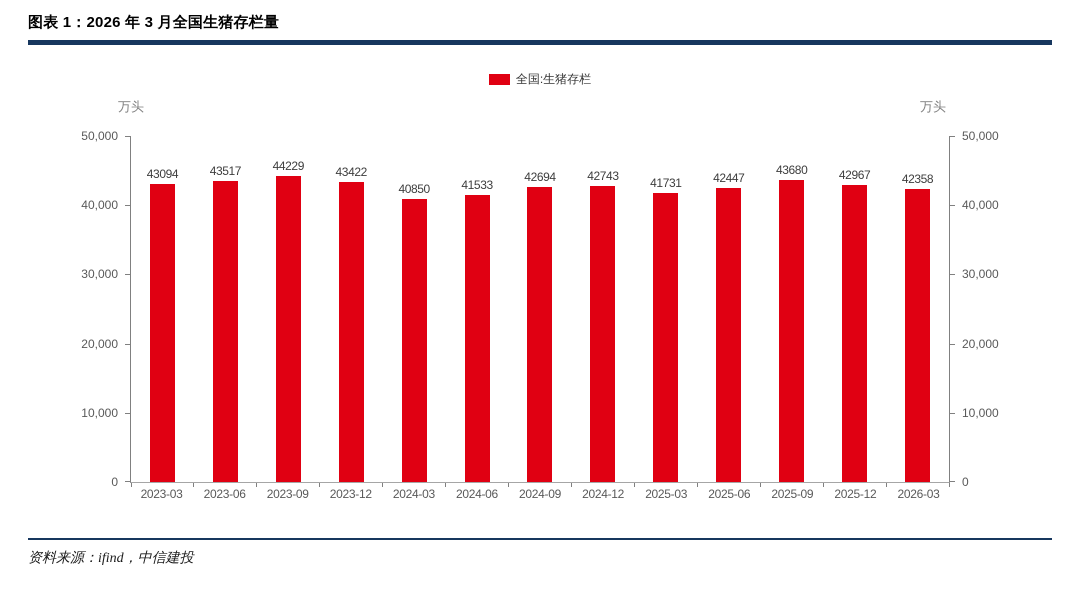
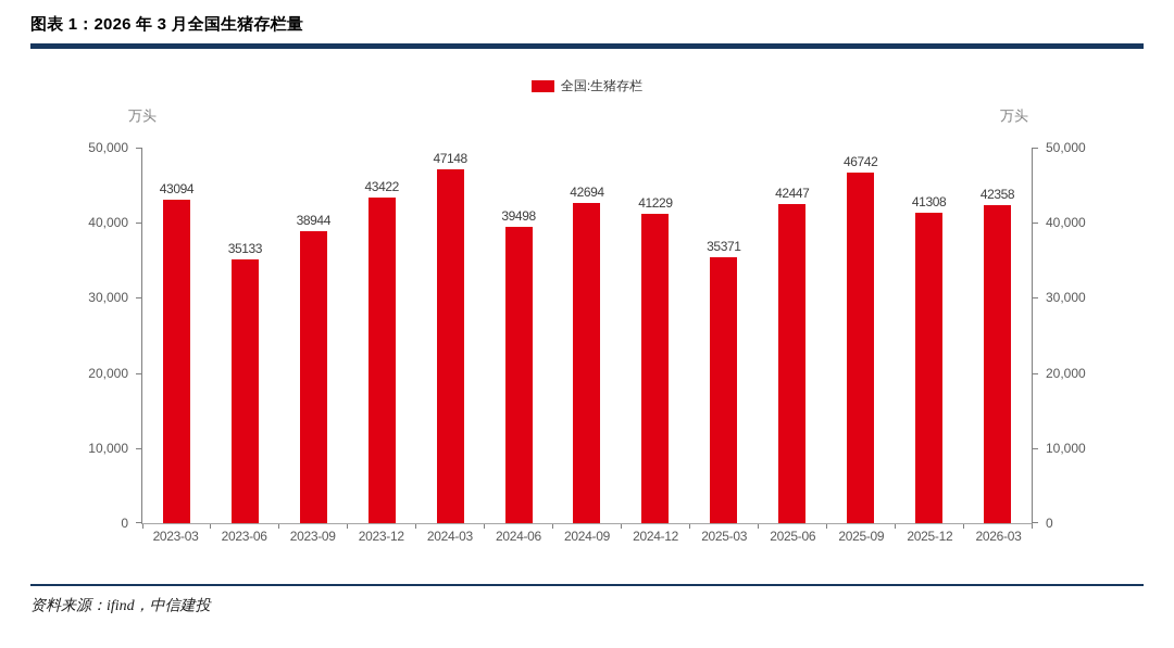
2023-06: 43517 -> 35133
2023-09: 44229 -> 38944
2024-03: 40850 -> 47148
2024-06: 41533 -> 39498
2024-12: 42743 -> 41229
2025-03: 41731 -> 35371
2025-09: 43680 -> 46742
2025-12: 42967 -> 41308
